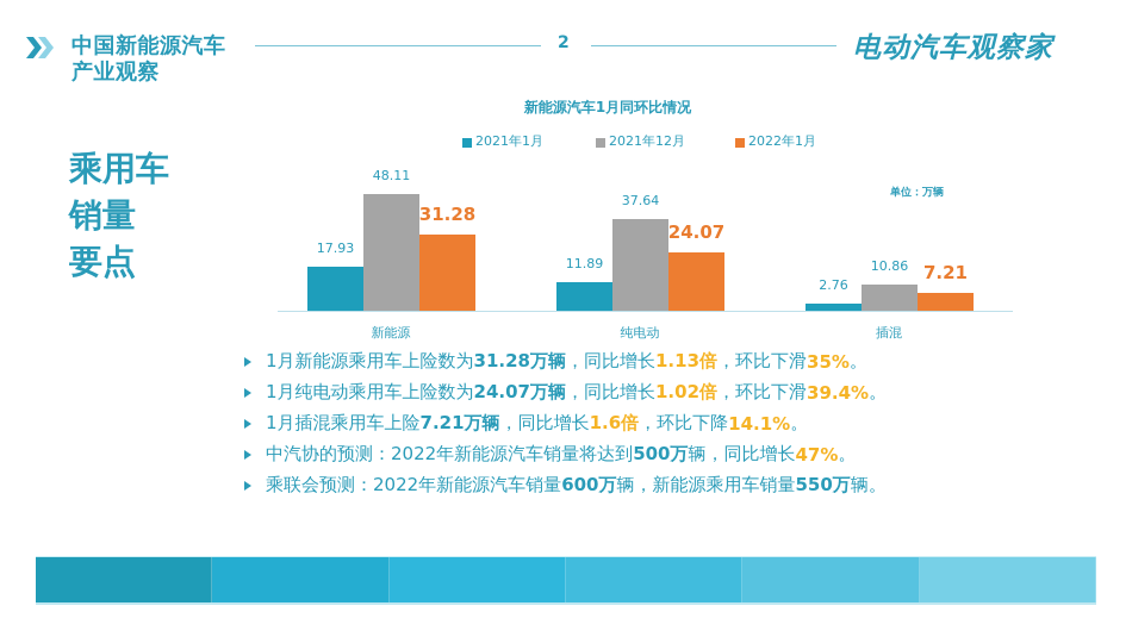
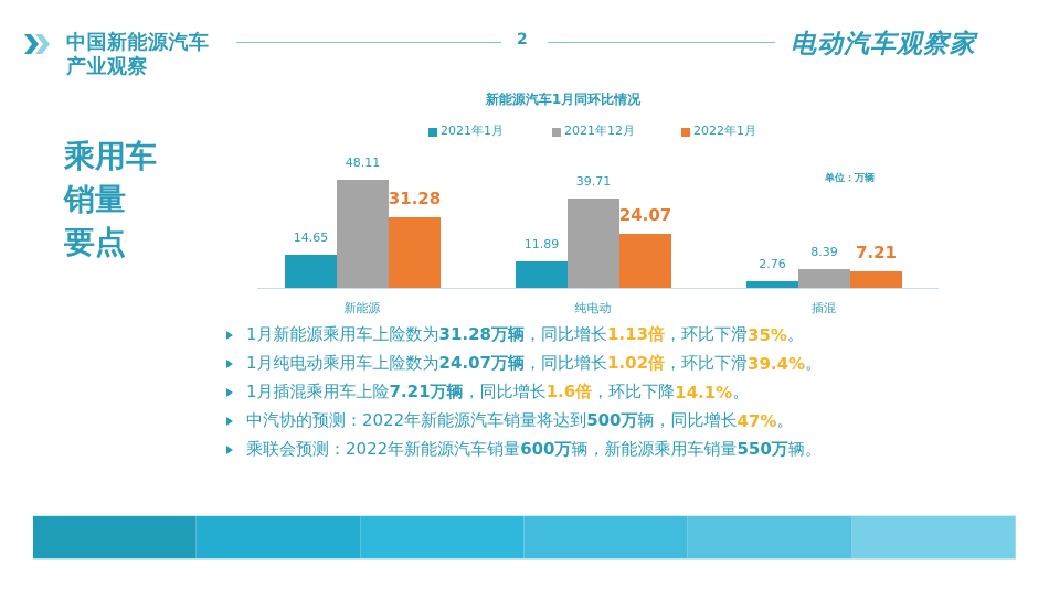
2021年1月/新能源: 17.93 -> 14.65
2021年12月/纯电动: 37.64 -> 39.71
2021年12月/插混: 10.86 -> 8.39
